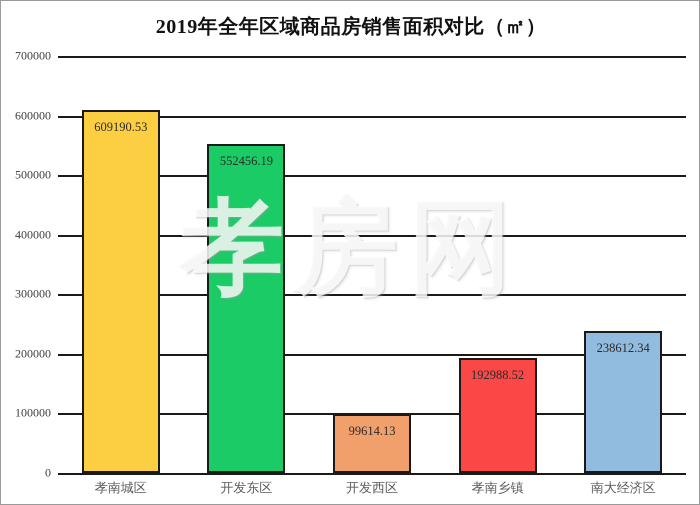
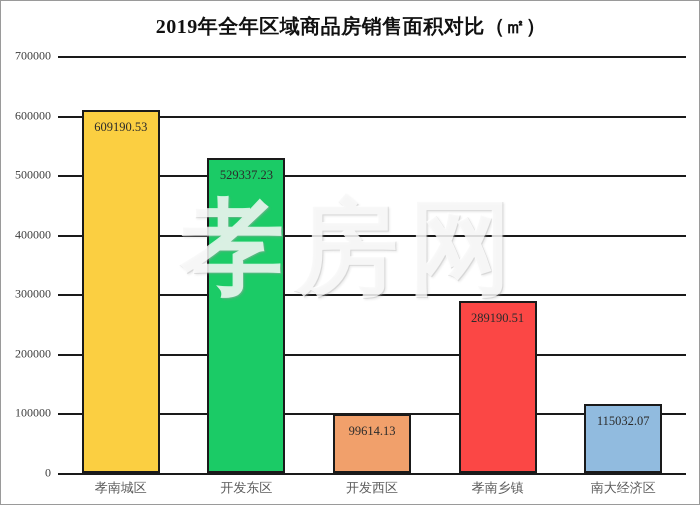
开发东区: 552456.19 -> 529337.23
孝南乡镇: 192988.52 -> 289190.51
南大经济区: 238612.34 -> 115032.07
